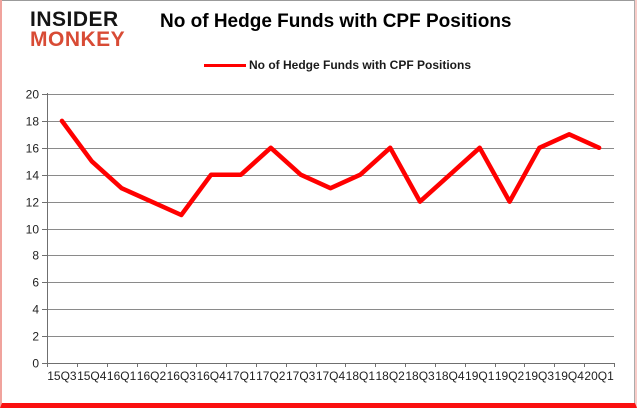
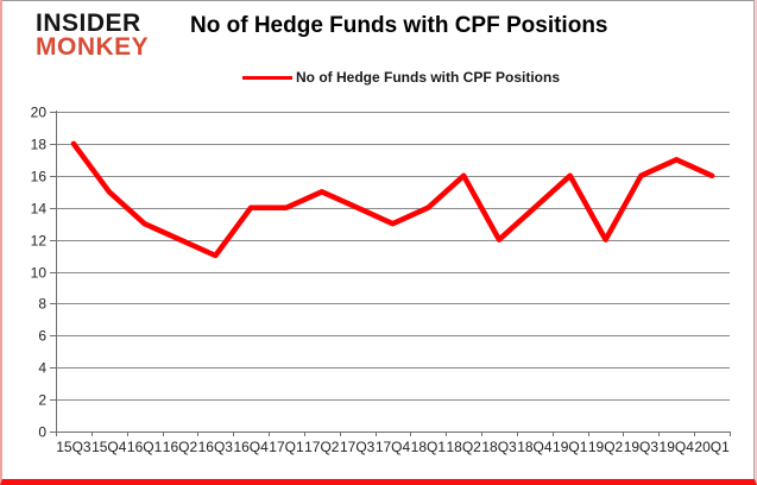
17Q2: 16 -> 15
